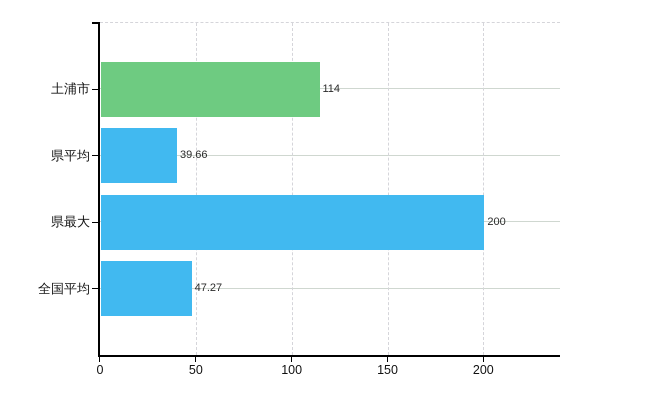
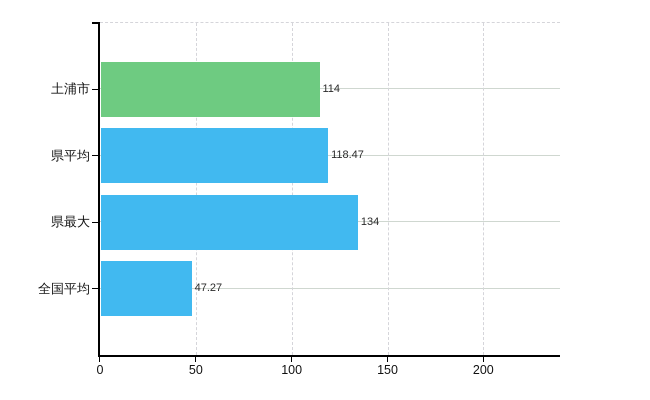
県平均: 39.66 -> 118.47
県最大: 200 -> 134
